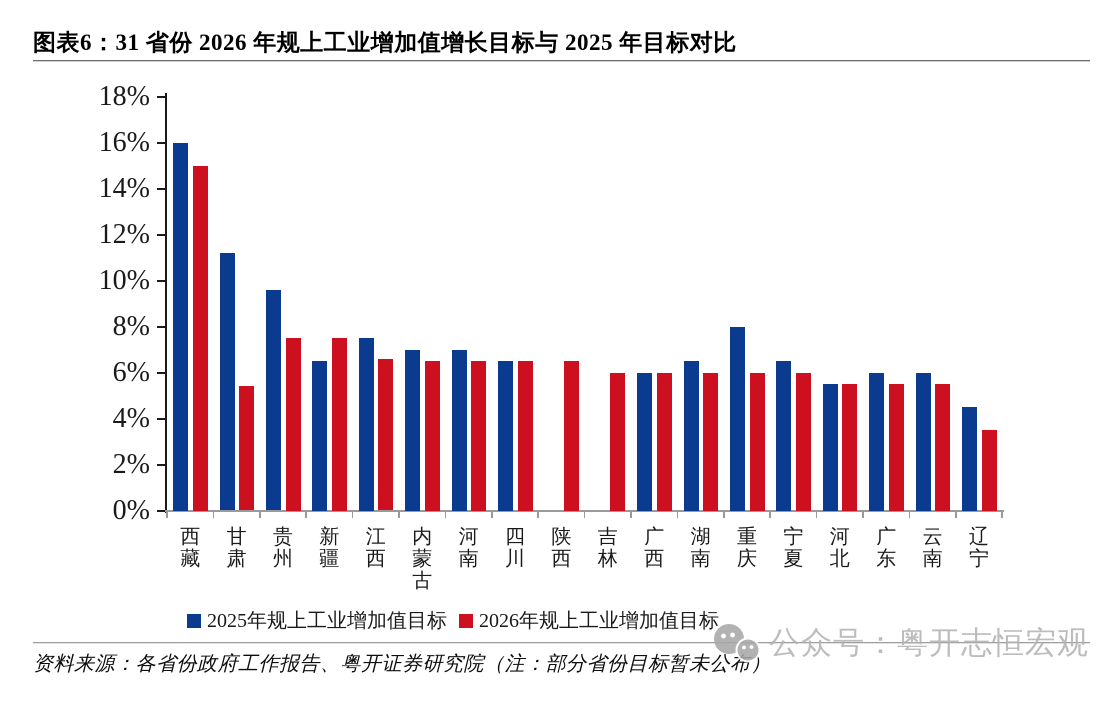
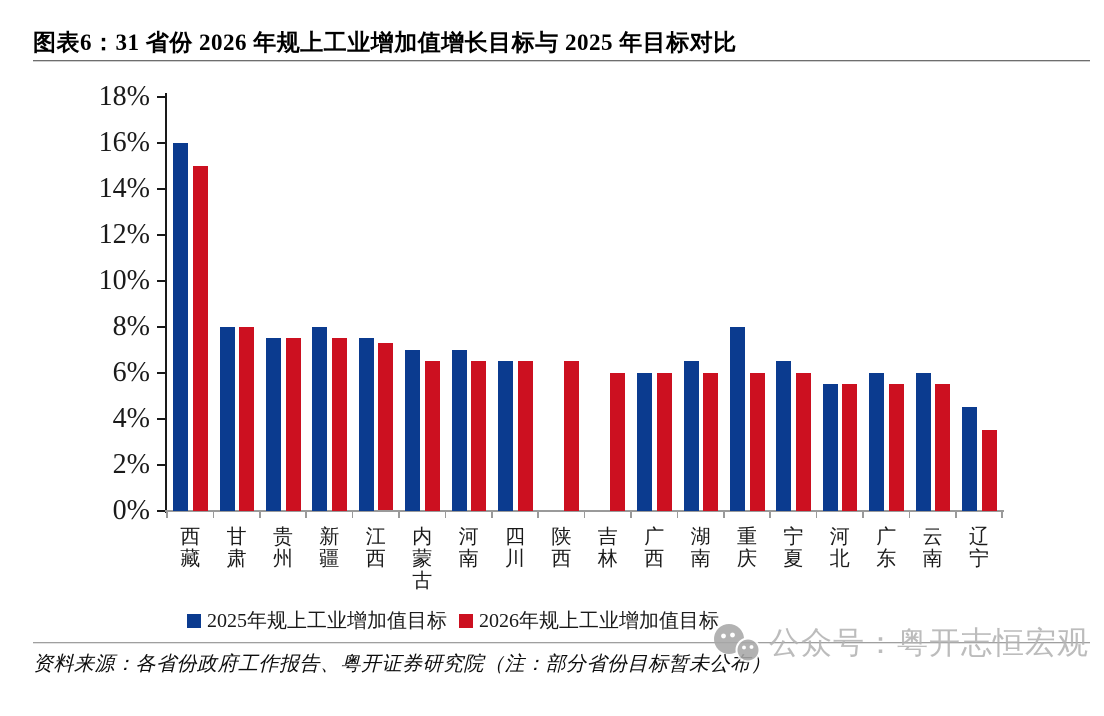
2025年规上工业增加值目标/甘肃: 11.2% -> 8.0%
2026年规上工业增加值目标/甘肃: 5.4% -> 8.0%
2025年规上工业增加值目标/贵州: 9.6% -> 7.5%
2025年规上工业增加值目标/新疆: 6.5% -> 8.0%
2026年规上工业增加值目标/江西: 6.6% -> 7.3%
